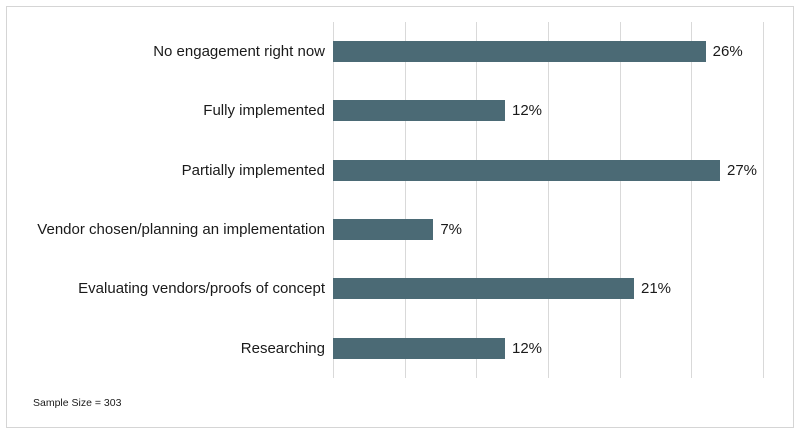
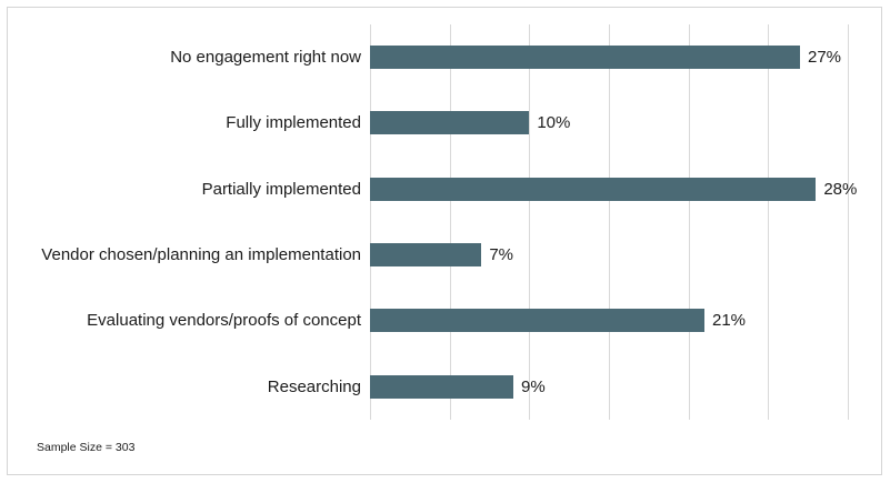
No engagement right now: 26% -> 27%
Fully implemented: 12% -> 10%
Partially implemented: 27% -> 28%
Researching: 12% -> 9%
